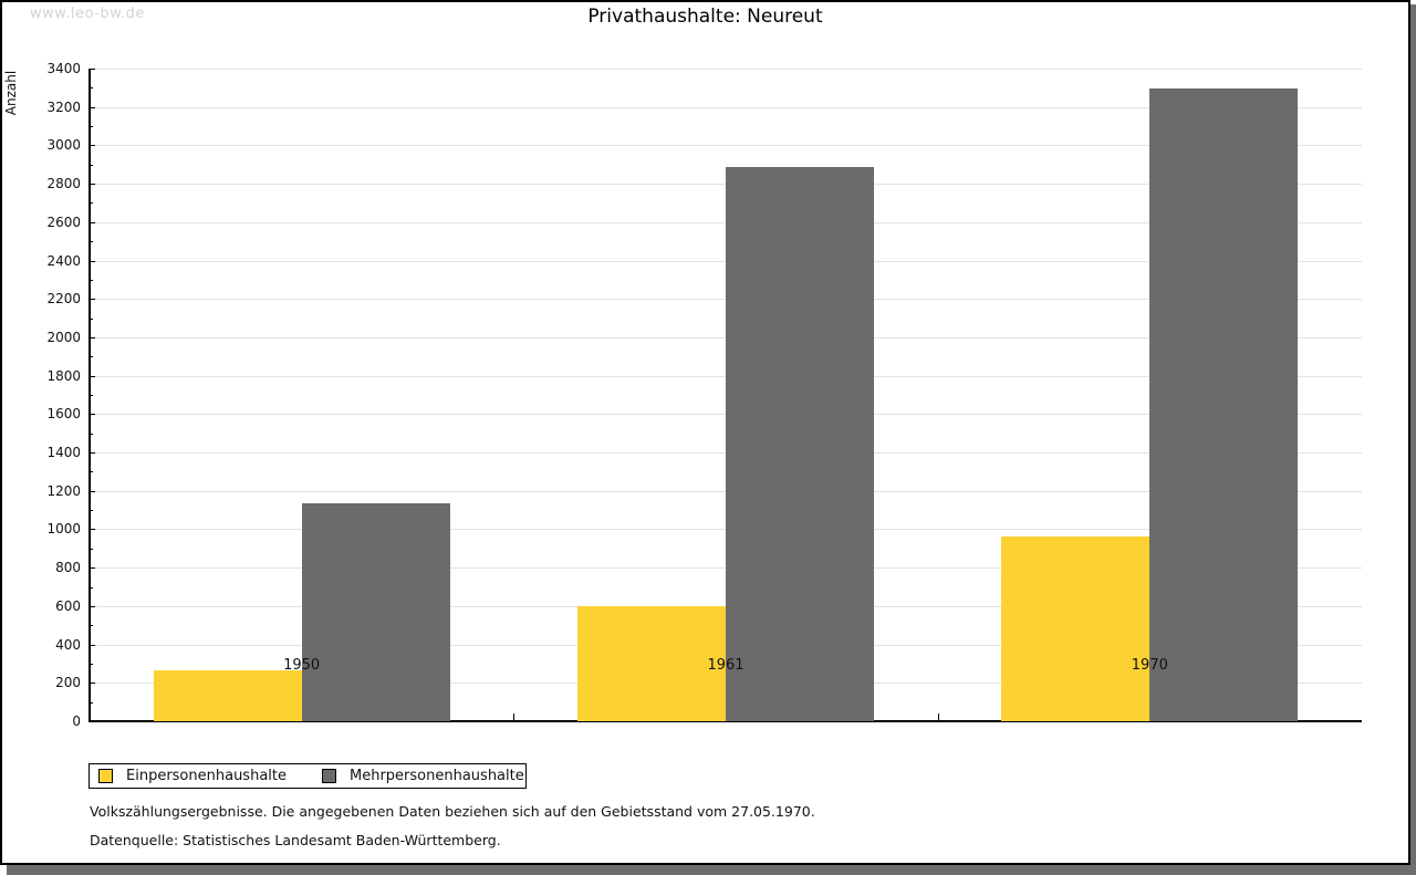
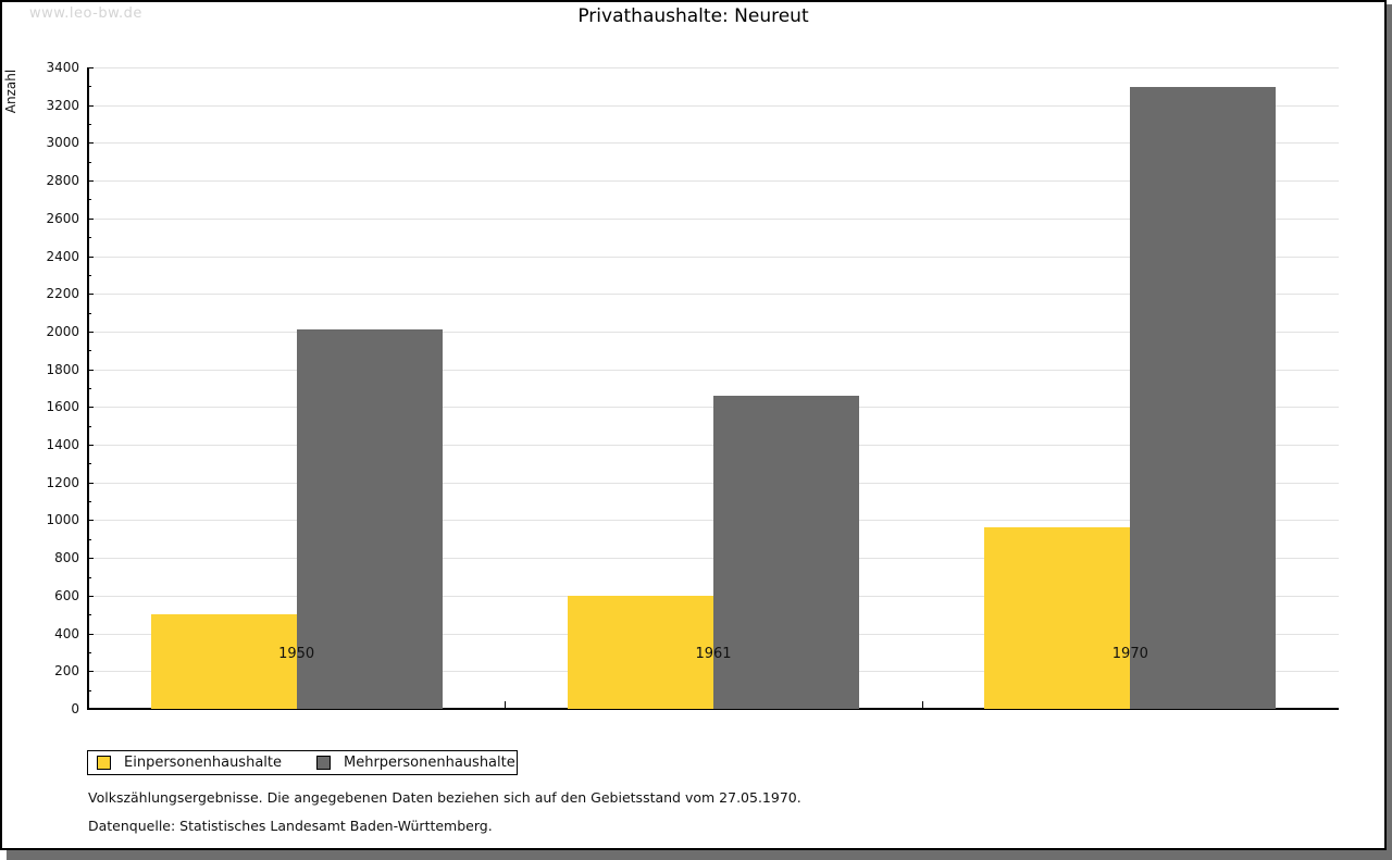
Einpersonenhaushalte/1950: 260 -> 500
Mehrpersonenhaushalte/1950: 1140 -> 2010
Mehrpersonenhaushalte/1961: 2890 -> 1660
